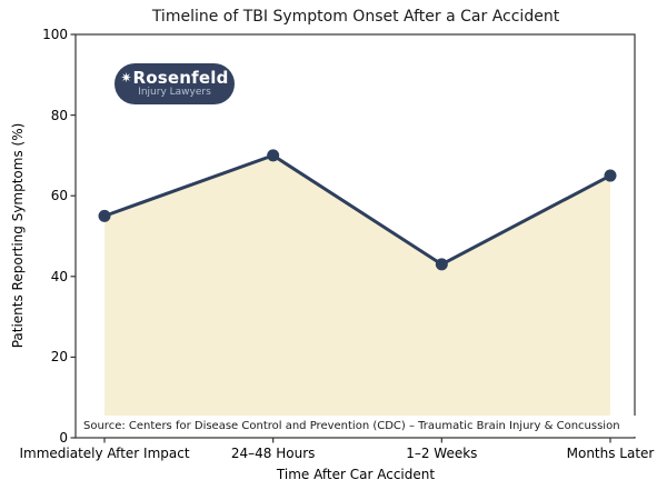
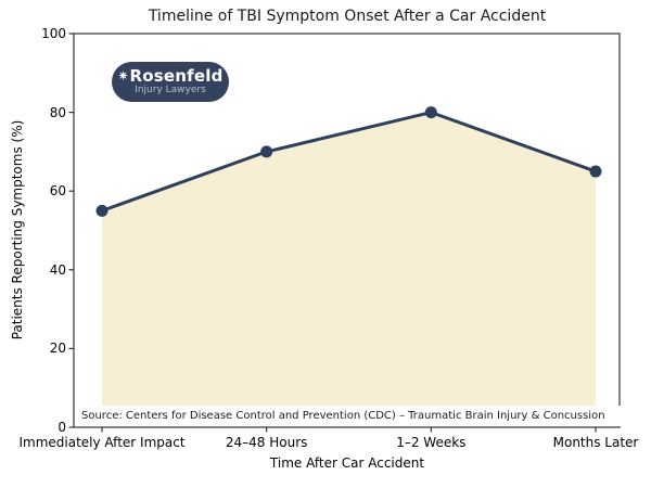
1–2 Weeks: 43 -> 80
